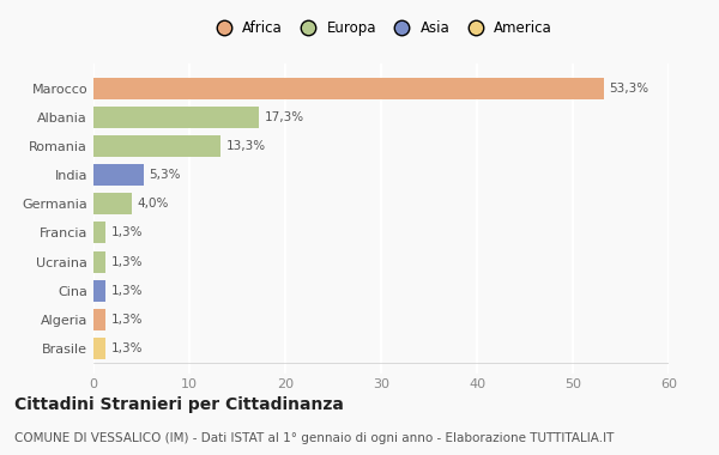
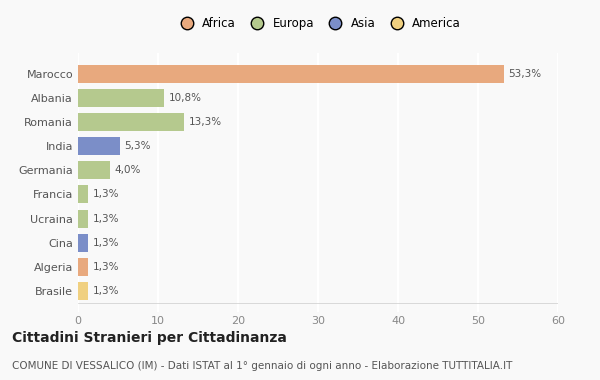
Albania: 17,3% -> 10,8%
